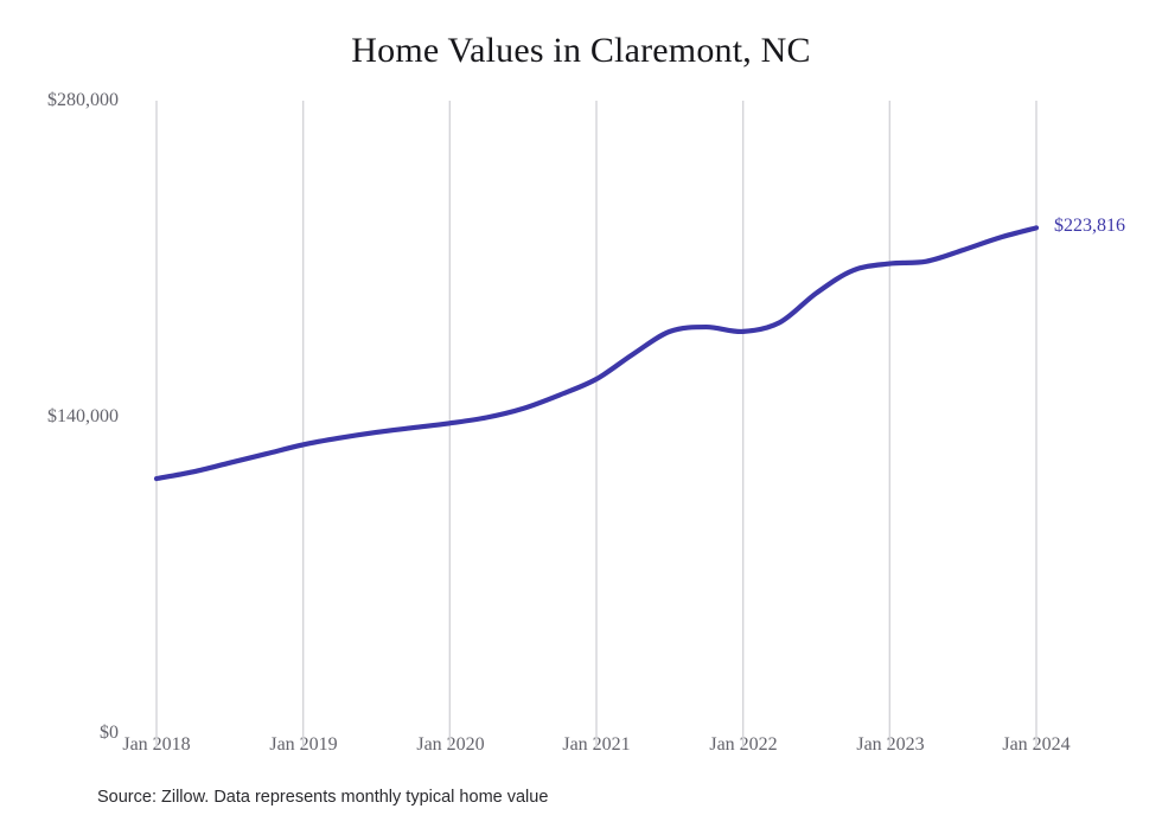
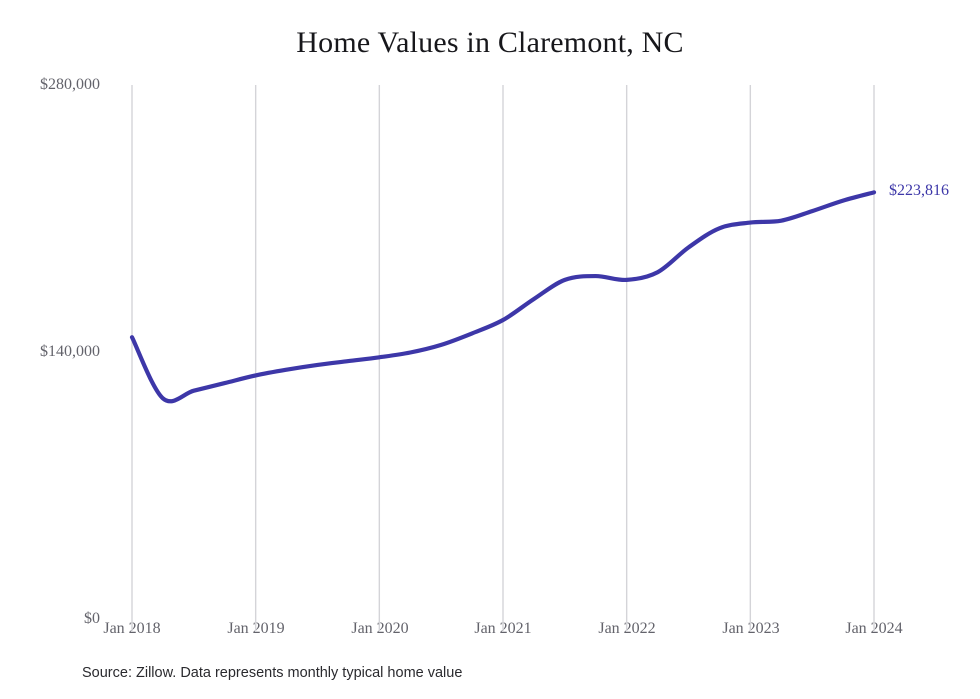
Jan 2018: $113000 -> $148000
